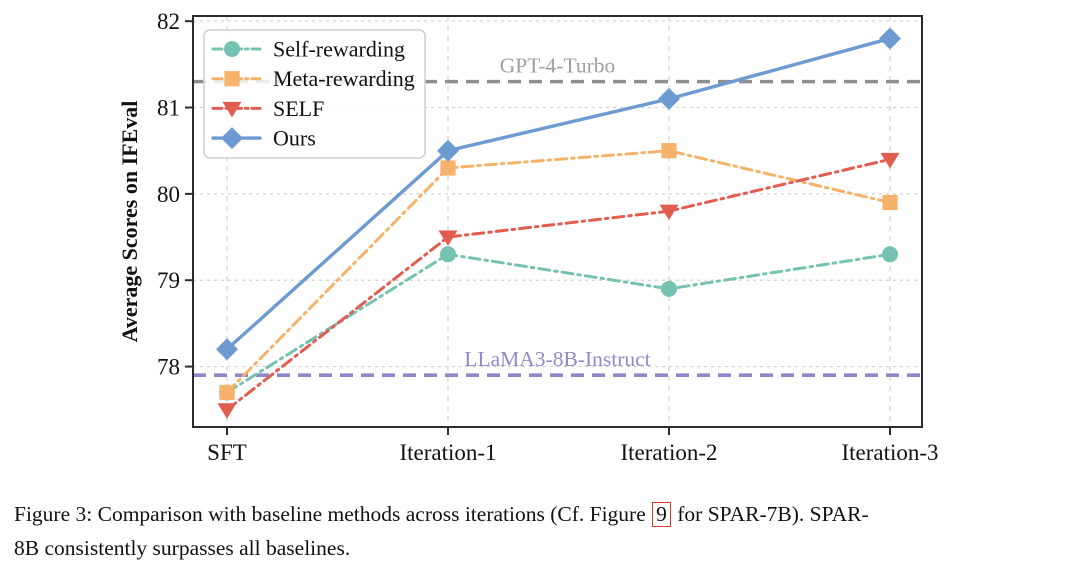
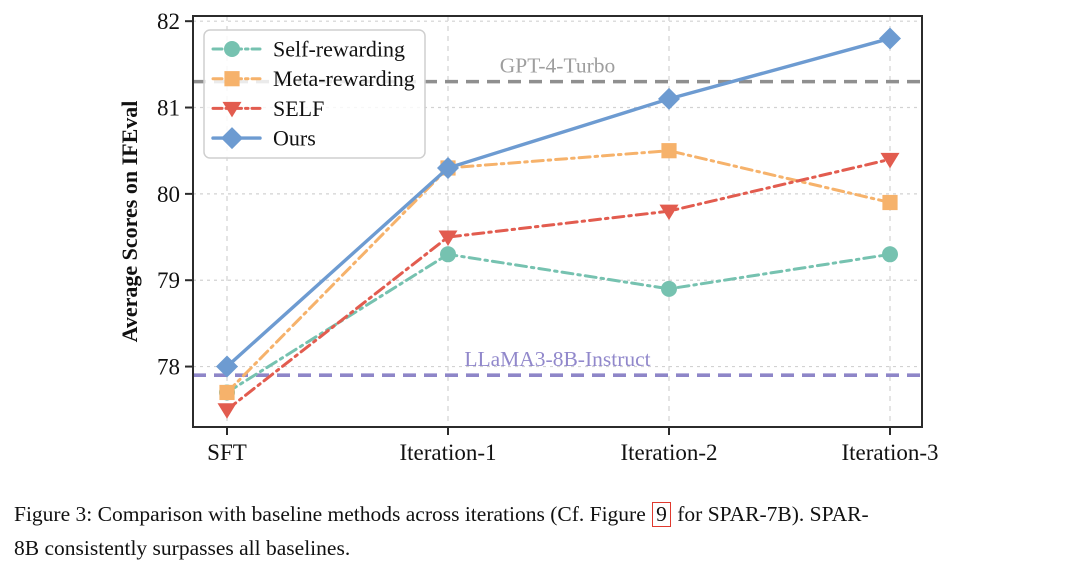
Ours/SFT: 78.2 -> 78.0
Ours/Iteration-1: 80.5 -> 80.3
